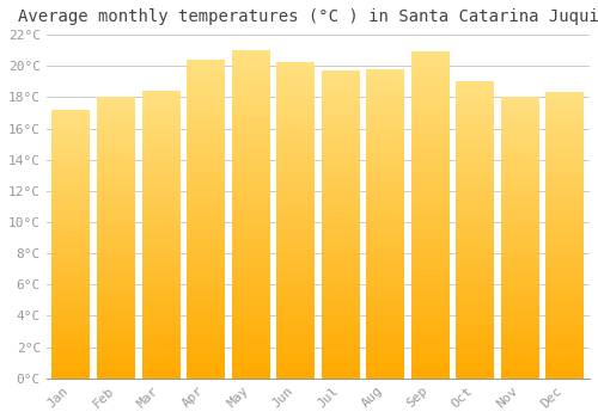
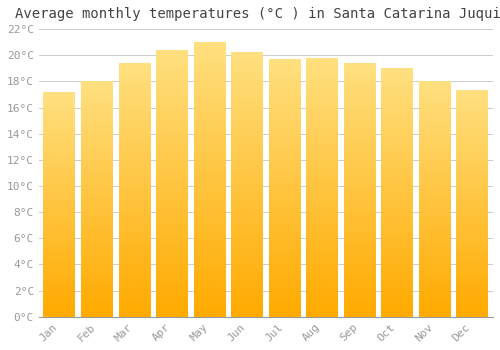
Mar: 18.4°C -> 19.4°C
Sep: 20.9°C -> 19.4°C
Dec: 18.3°C -> 17.3°C
